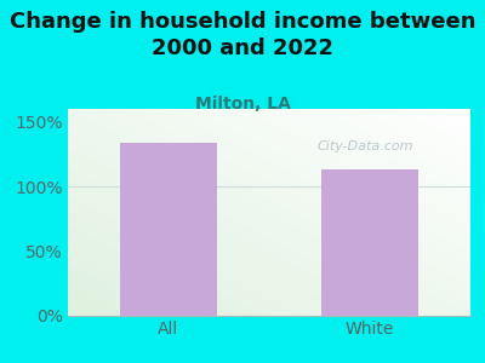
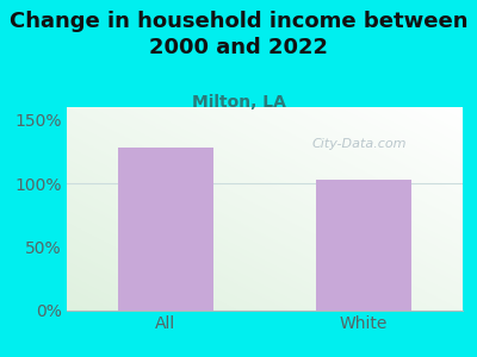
All: 134% -> 128%
White: 113% -> 103%
